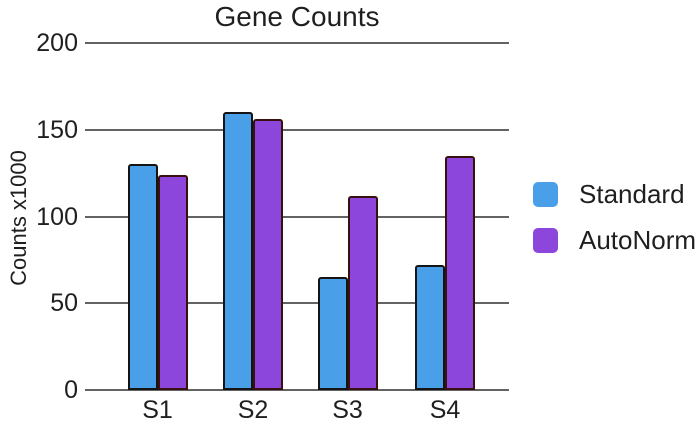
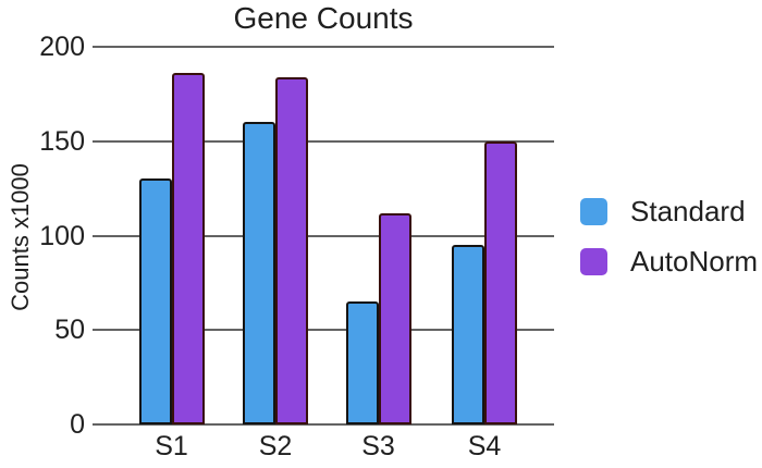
AutoNorm/S1: 124 -> 186
AutoNorm/S2: 156 -> 184
Standard/S4: 72 -> 95
AutoNorm/S4: 135 -> 150
